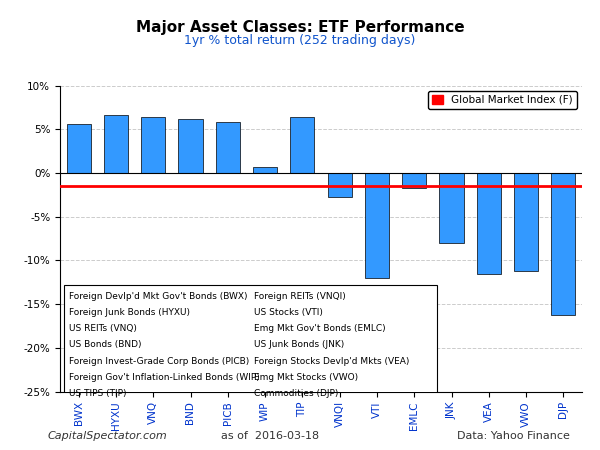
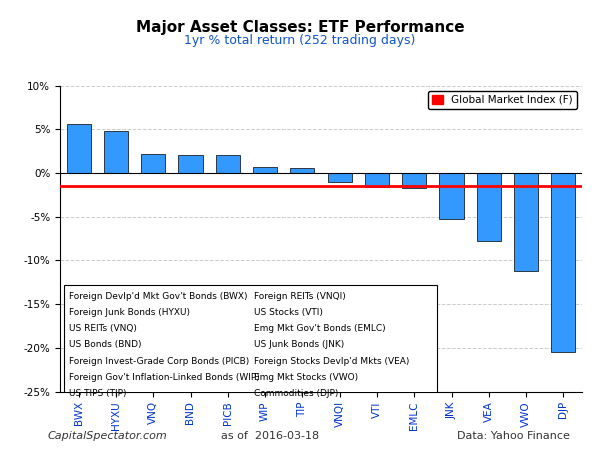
HYXU: 6.6% -> 4.8%
VNQ: 6.4% -> 2.2%
BND: 6.2% -> 2.0%
PICB: 5.8% -> 2.1%
TIP: 6.4% -> 0.6%
VNQI: -2.8% -> -1.0%
VTI: -12.0% -> -1.6%
JNK: -8.0% -> -5.3%
VEA: -11.6% -> -7.8%
DJP: -16.2% -> -20.5%
